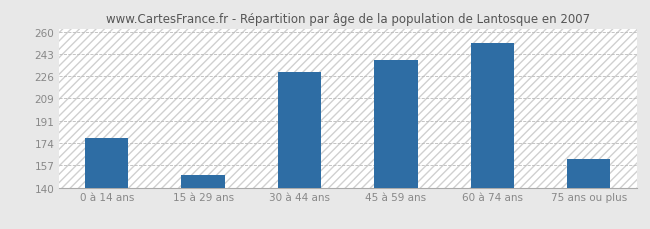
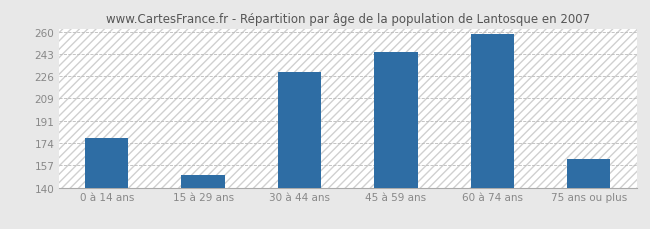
45 à 59 ans: 238 -> 244
60 à 74 ans: 251 -> 258
